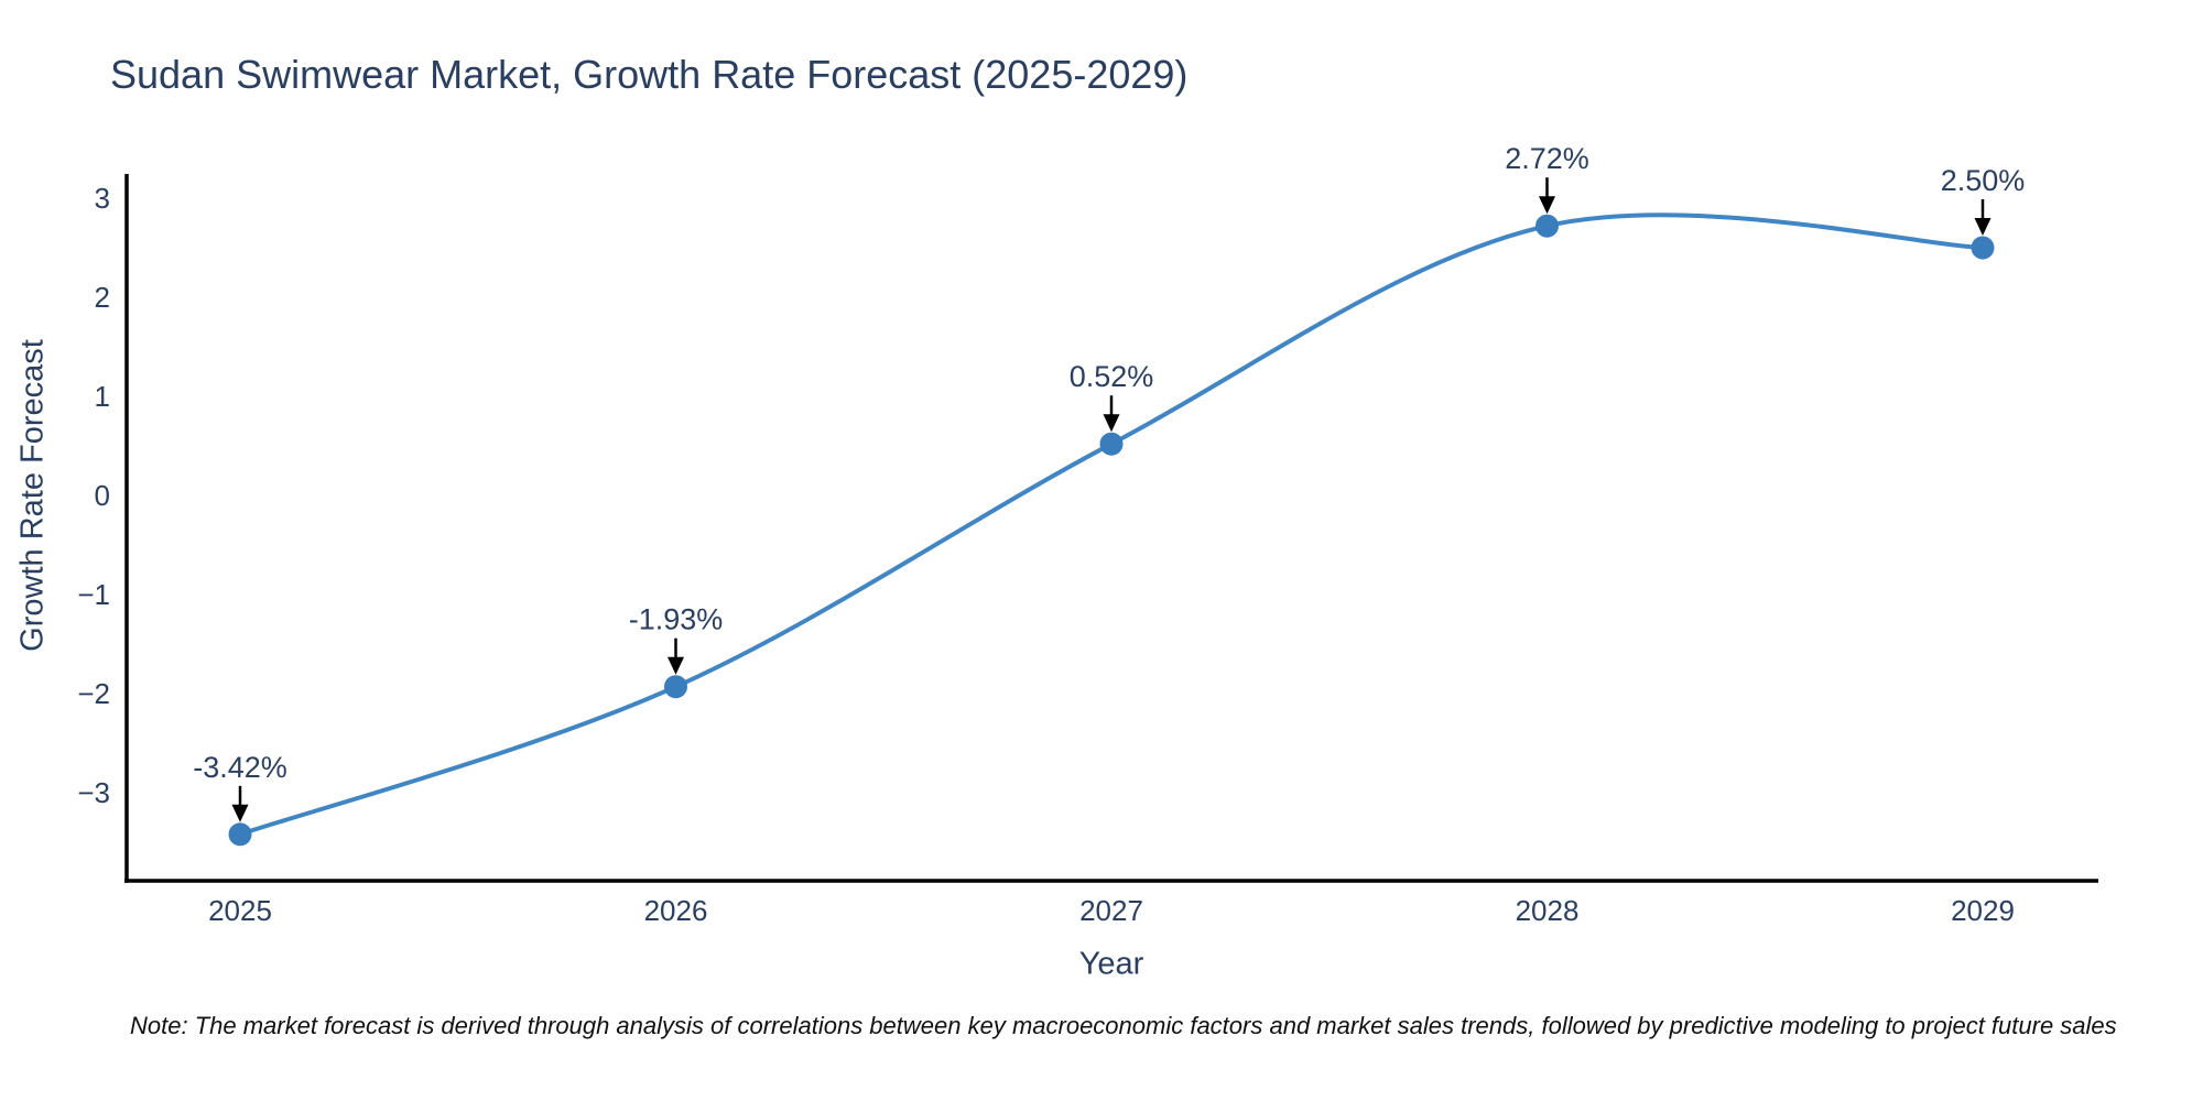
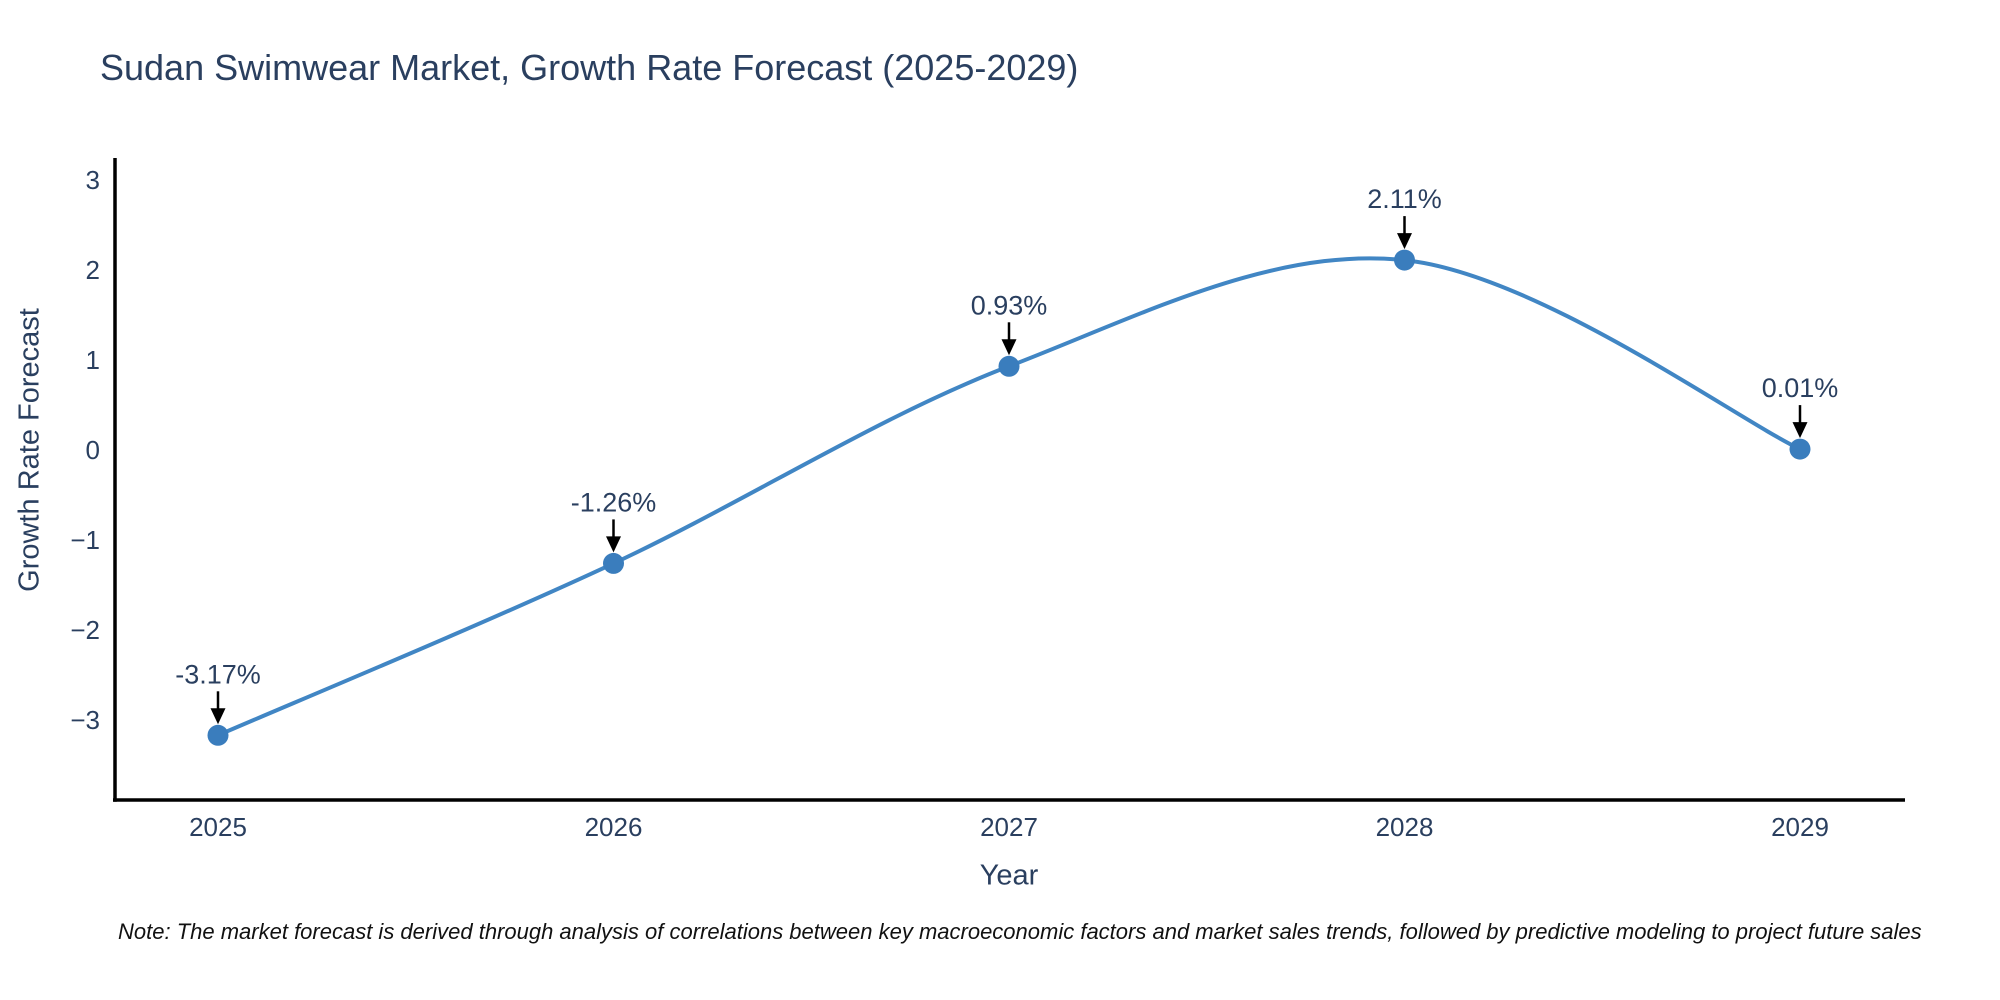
2025: -3.42% -> -3.17%
2026: -1.93% -> -1.26%
2027: 0.52% -> 0.93%
2028: 2.72% -> 2.11%
2029: 2.50% -> 0.01%
